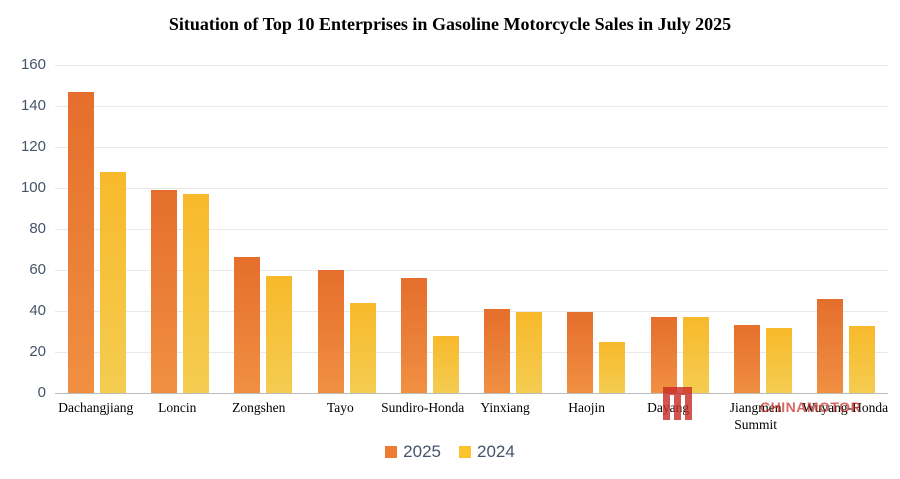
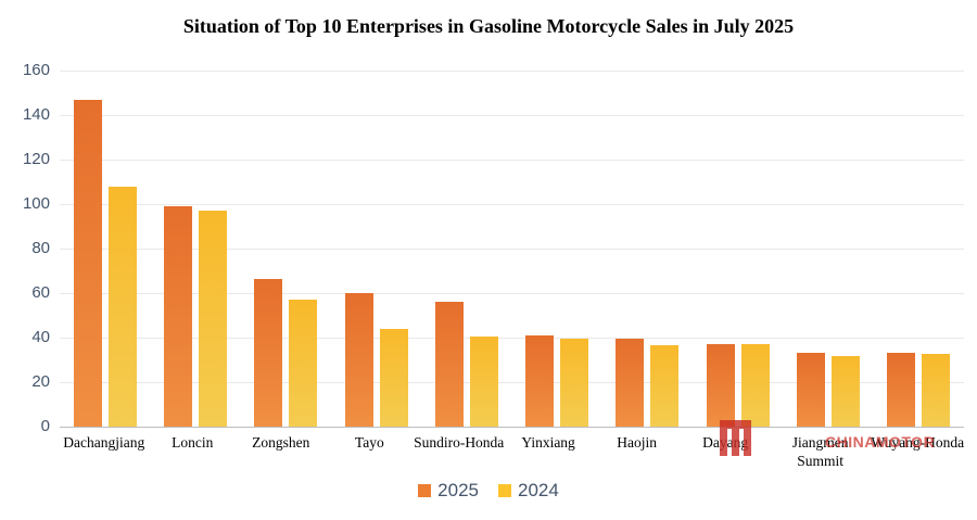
2024/Sundiro-Honda: 28 -> 40
2024/Haojin: 25 -> 36
2025/Wuyang-Honda: 46 -> 33
